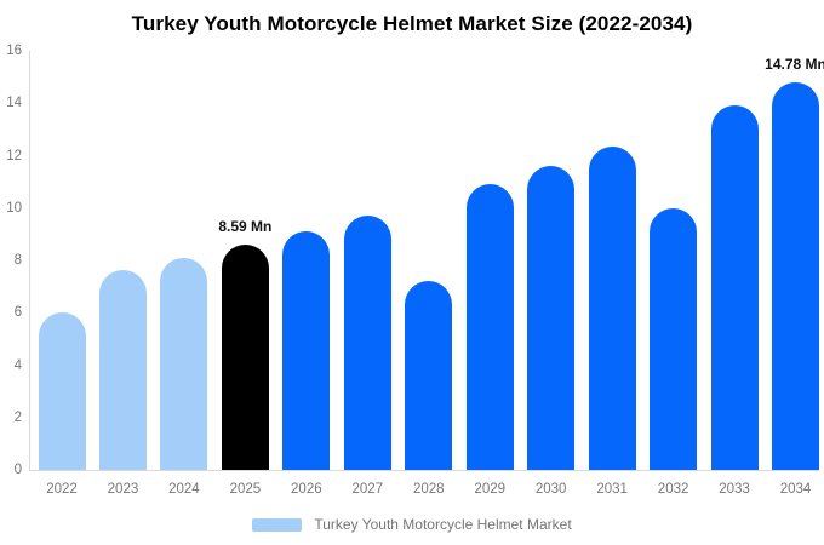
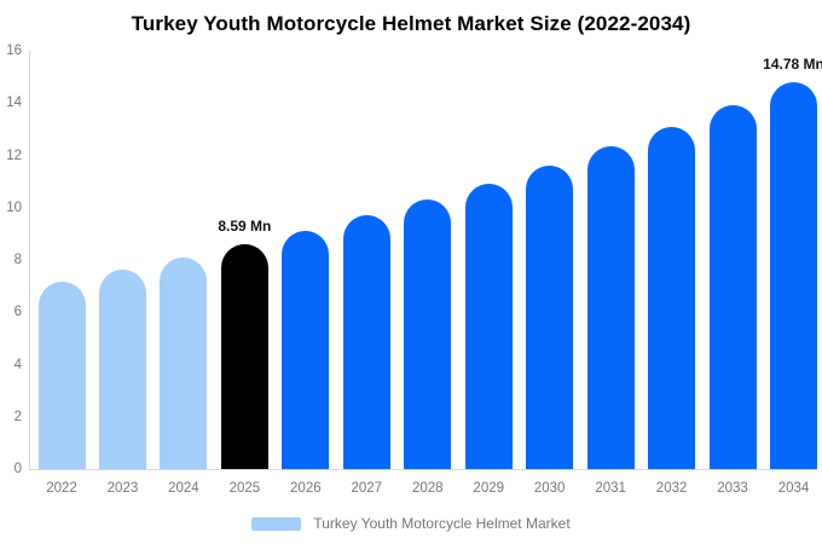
2022: 6.0 -> 7.2
2028: 7.2 -> 10.3
2032: 10.0 -> 13.1
